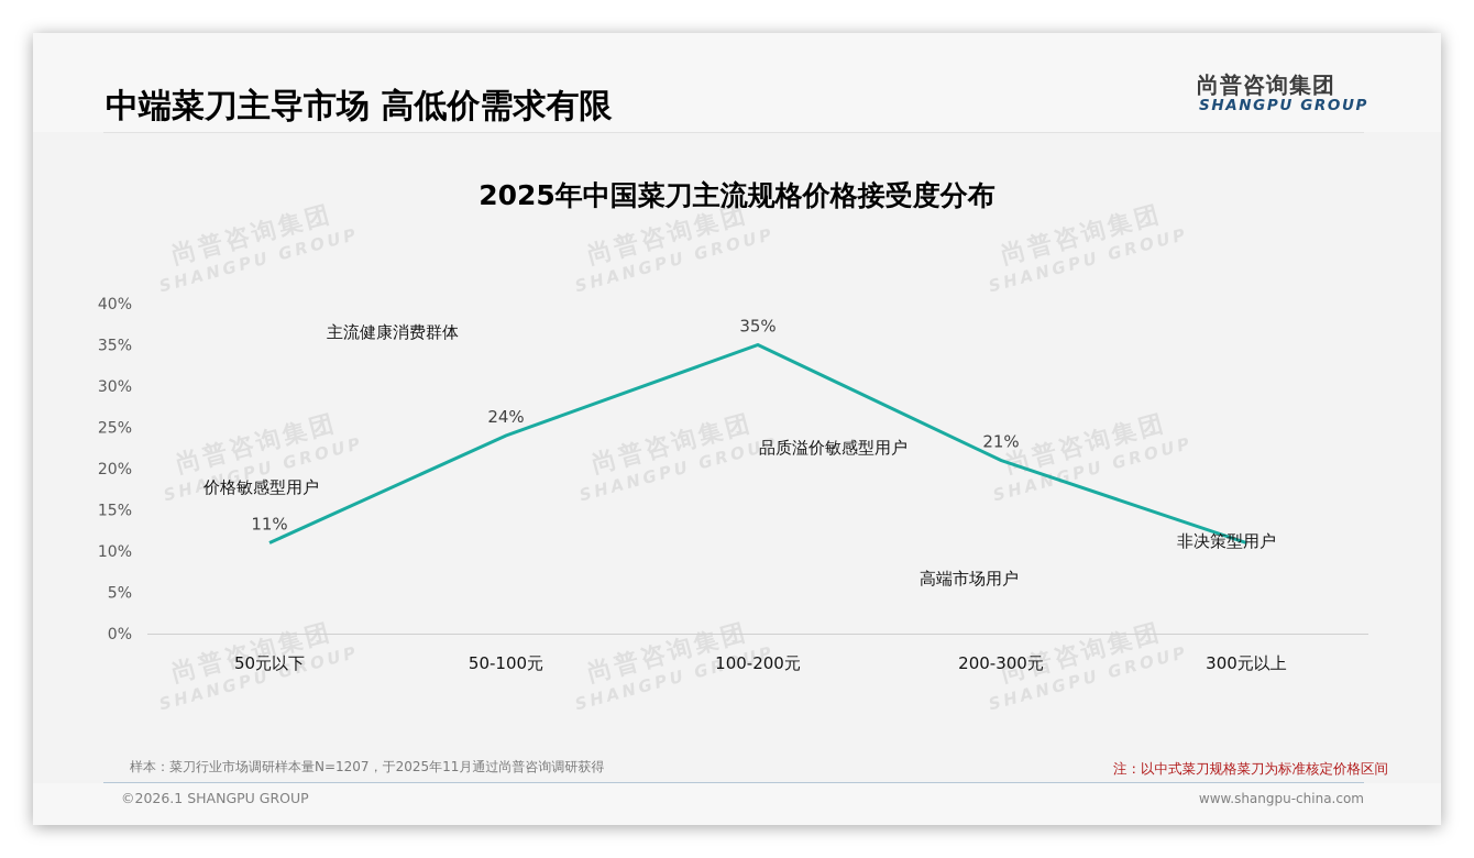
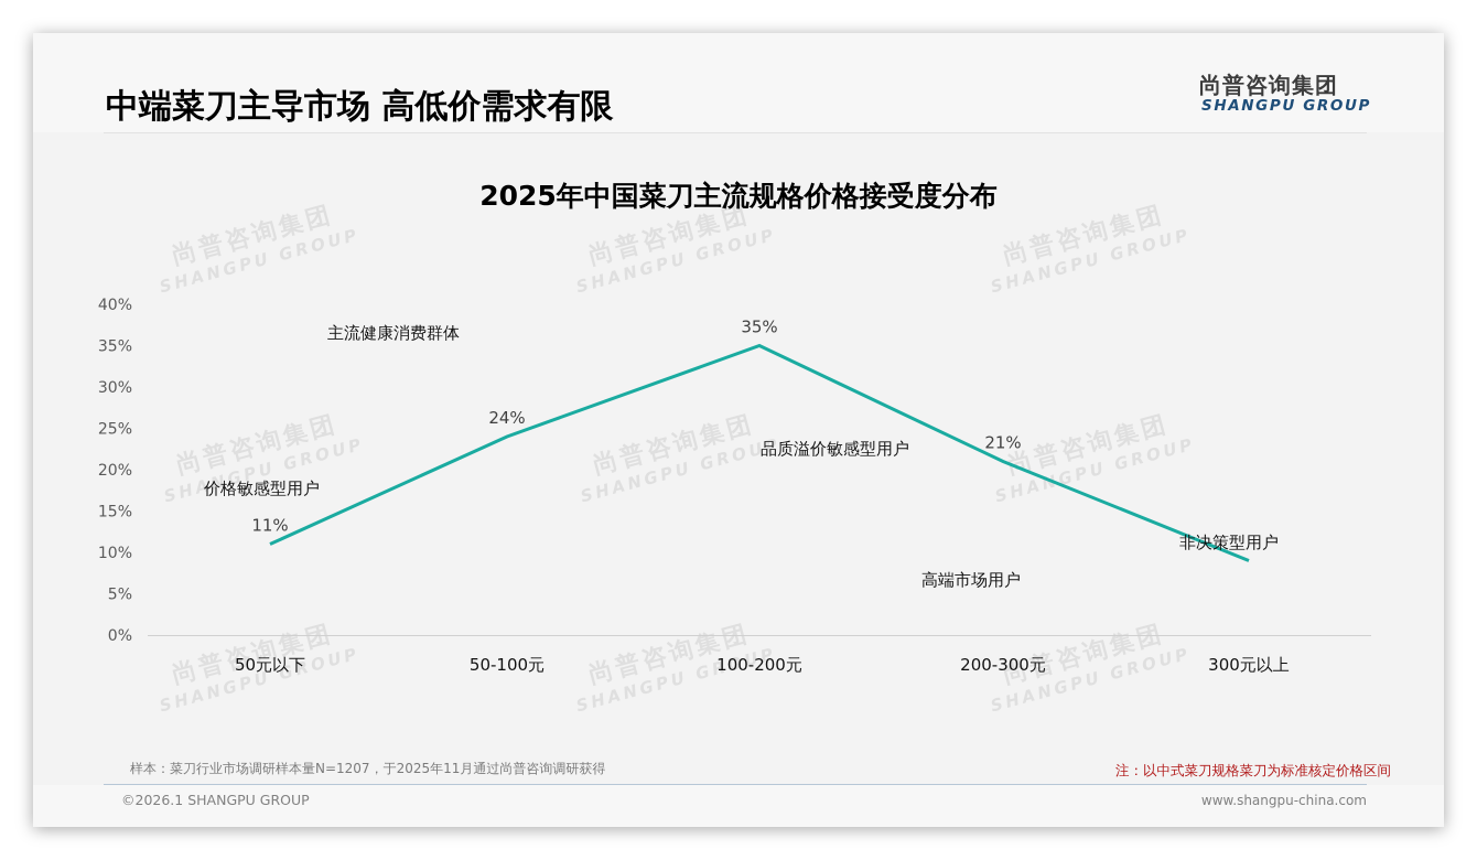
300元以上: 11% -> 9%
